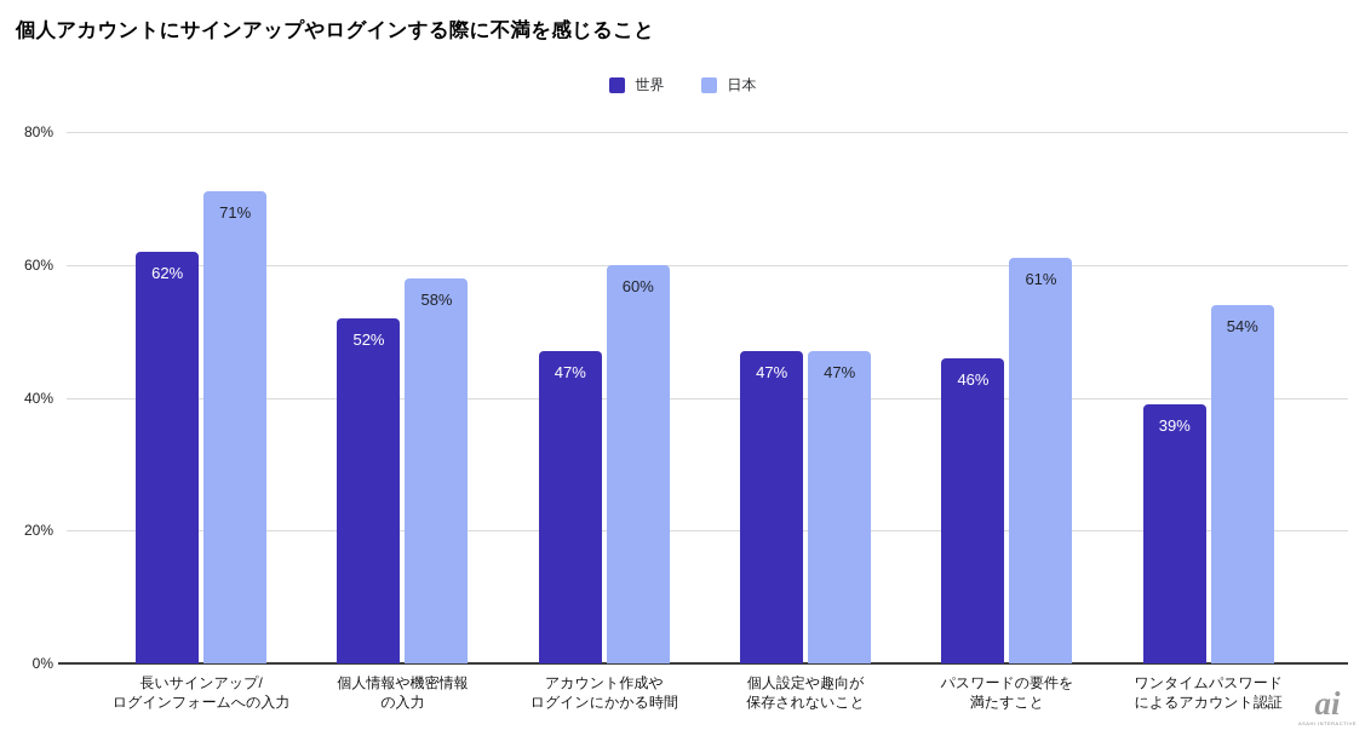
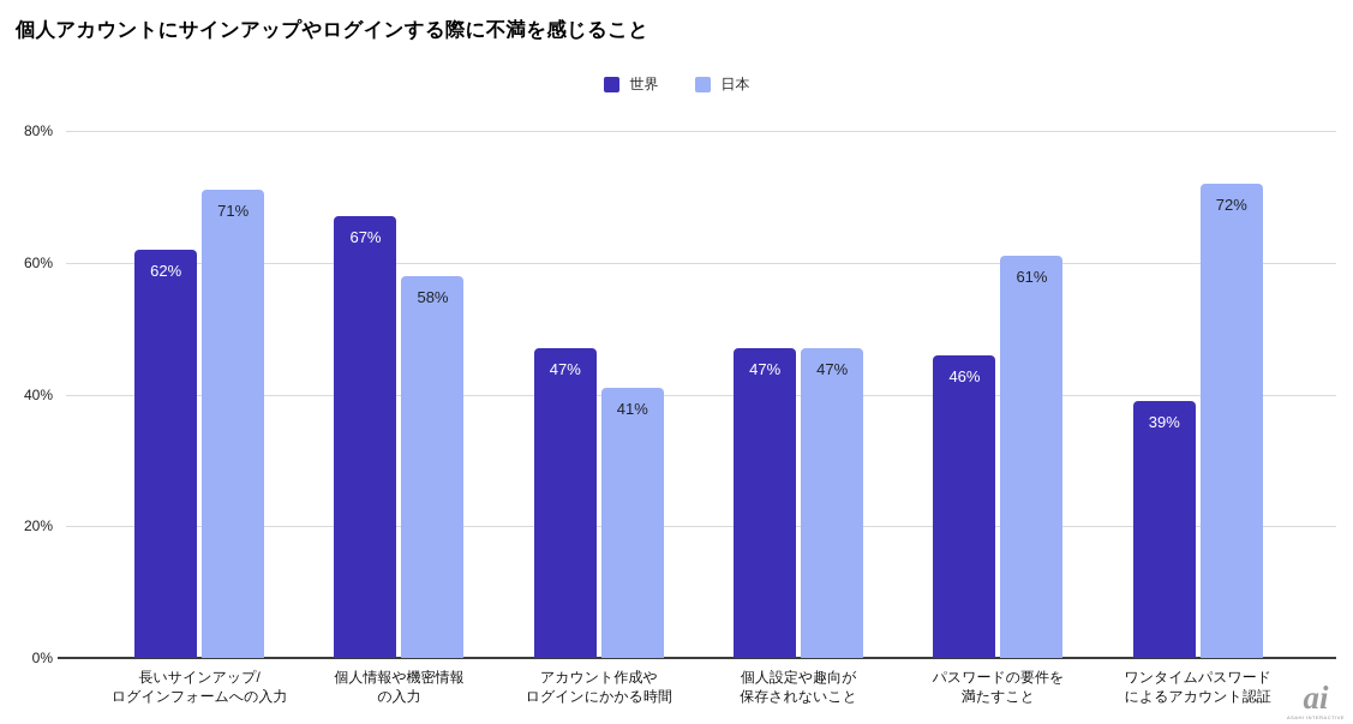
世界/個人情報や機密情報 の入力: 52% -> 67%
日本/アカウント作成や ログインにかかる時間: 60% -> 41%
日本/ワンタイムパスワード によるアカウント認証: 54% -> 72%
